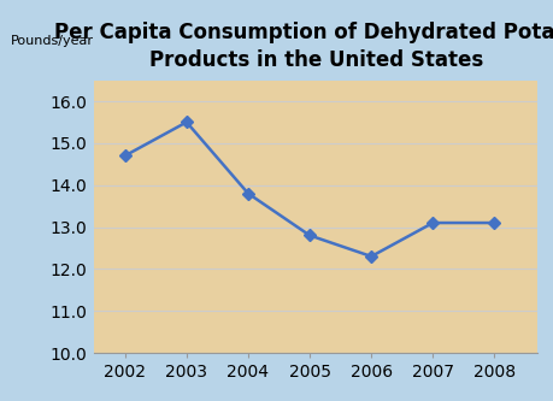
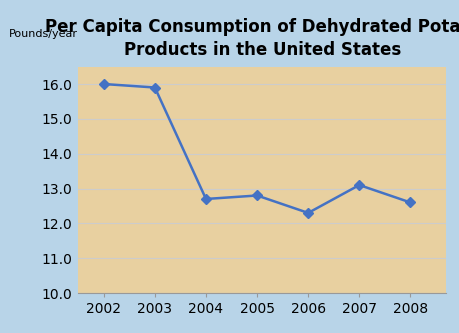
2002: 14.7 -> 16.0
2003: 15.5 -> 15.9
2004: 13.8 -> 12.7
2008: 13.1 -> 12.6
